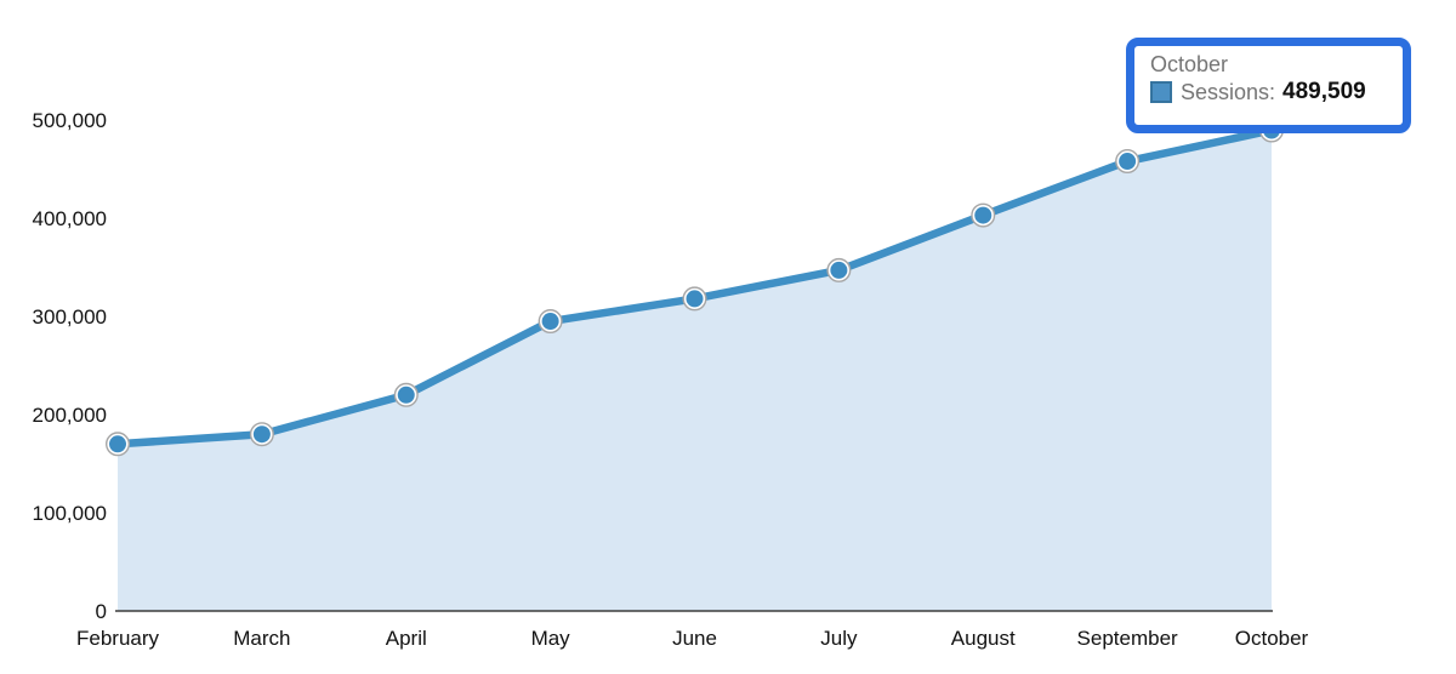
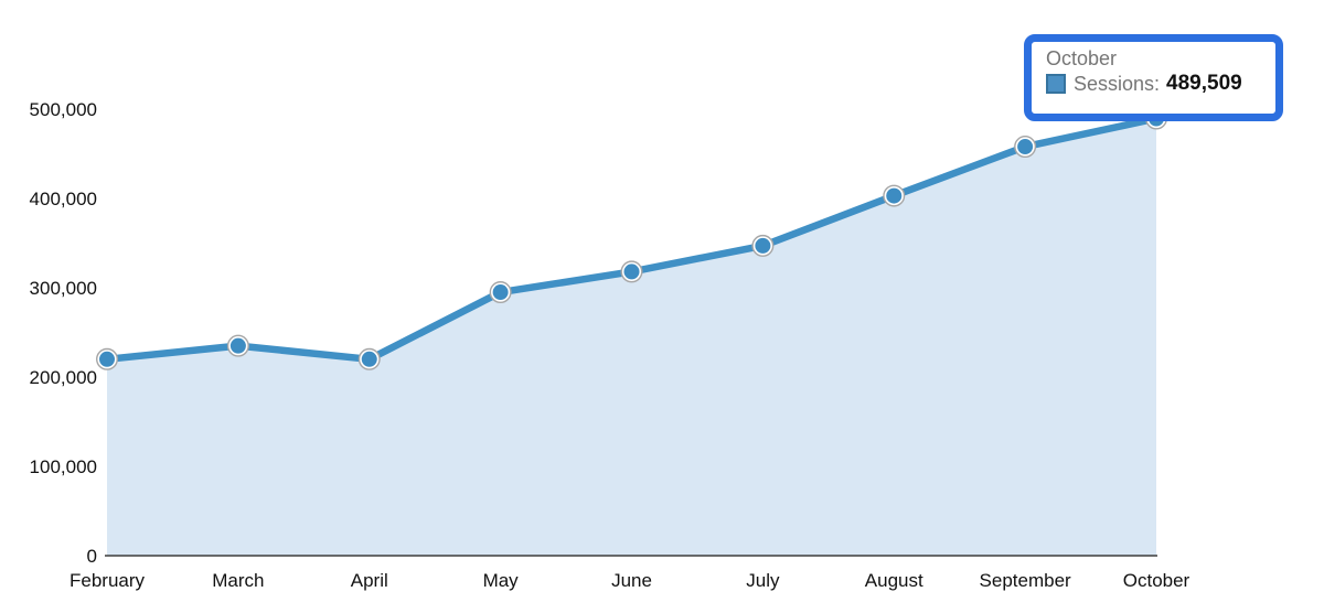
February: 170000 -> 220000
March: 180000 -> 240000
